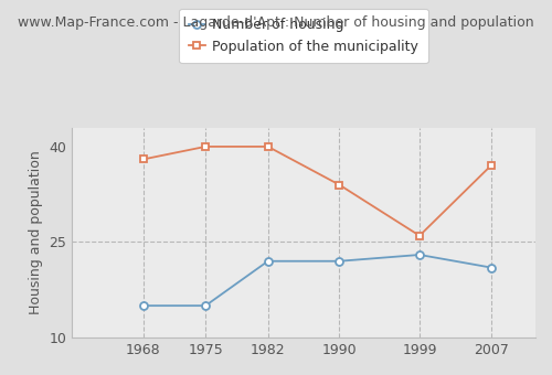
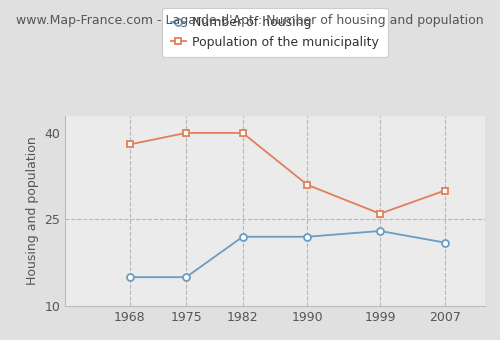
Population of the municipality/1990: 34 -> 31
Population of the municipality/2007: 37 -> 30
